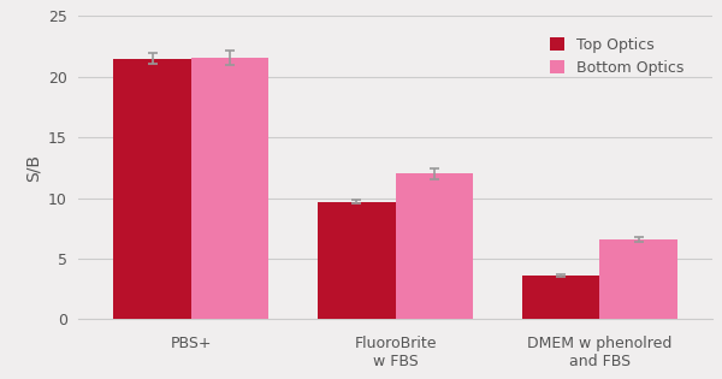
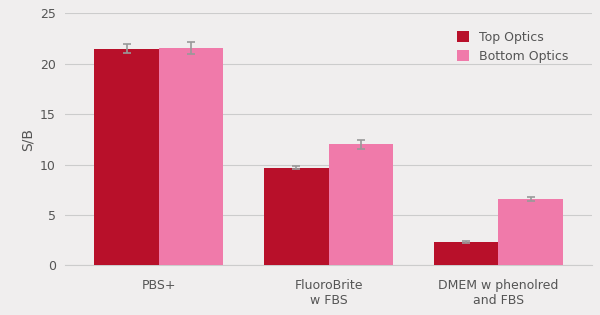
Top Optics/DMEM w phenolred and FBS: 3.6 -> 2.3
